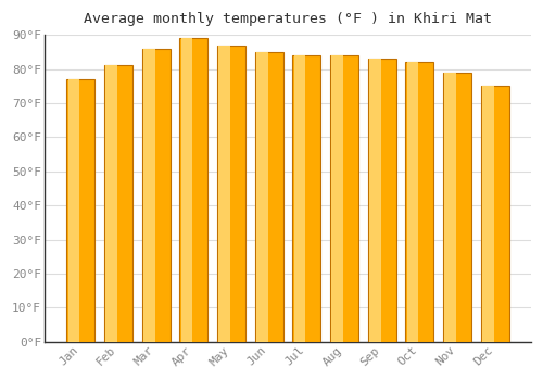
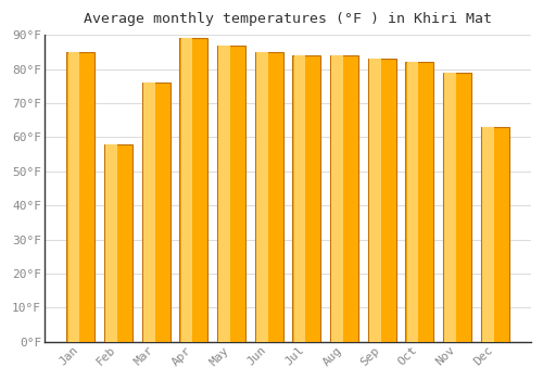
Jan: 77°F -> 85°F
Feb: 81°F -> 58°F
Mar: 86°F -> 76°F
Dec: 75°F -> 63°F
